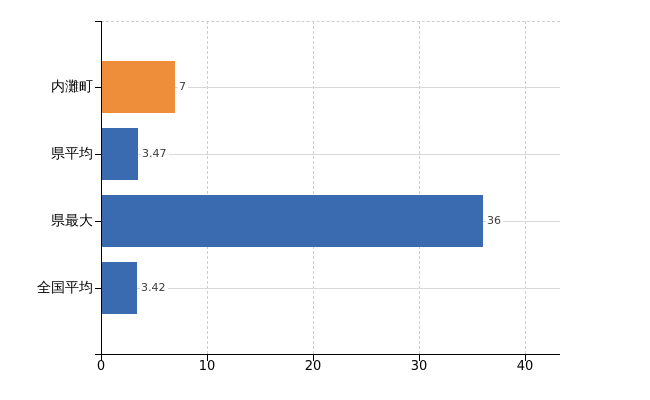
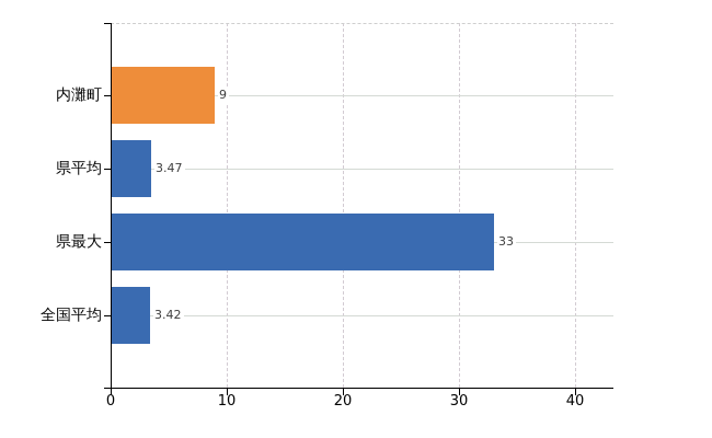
内灘町: 7 -> 9
県最大: 36 -> 33
